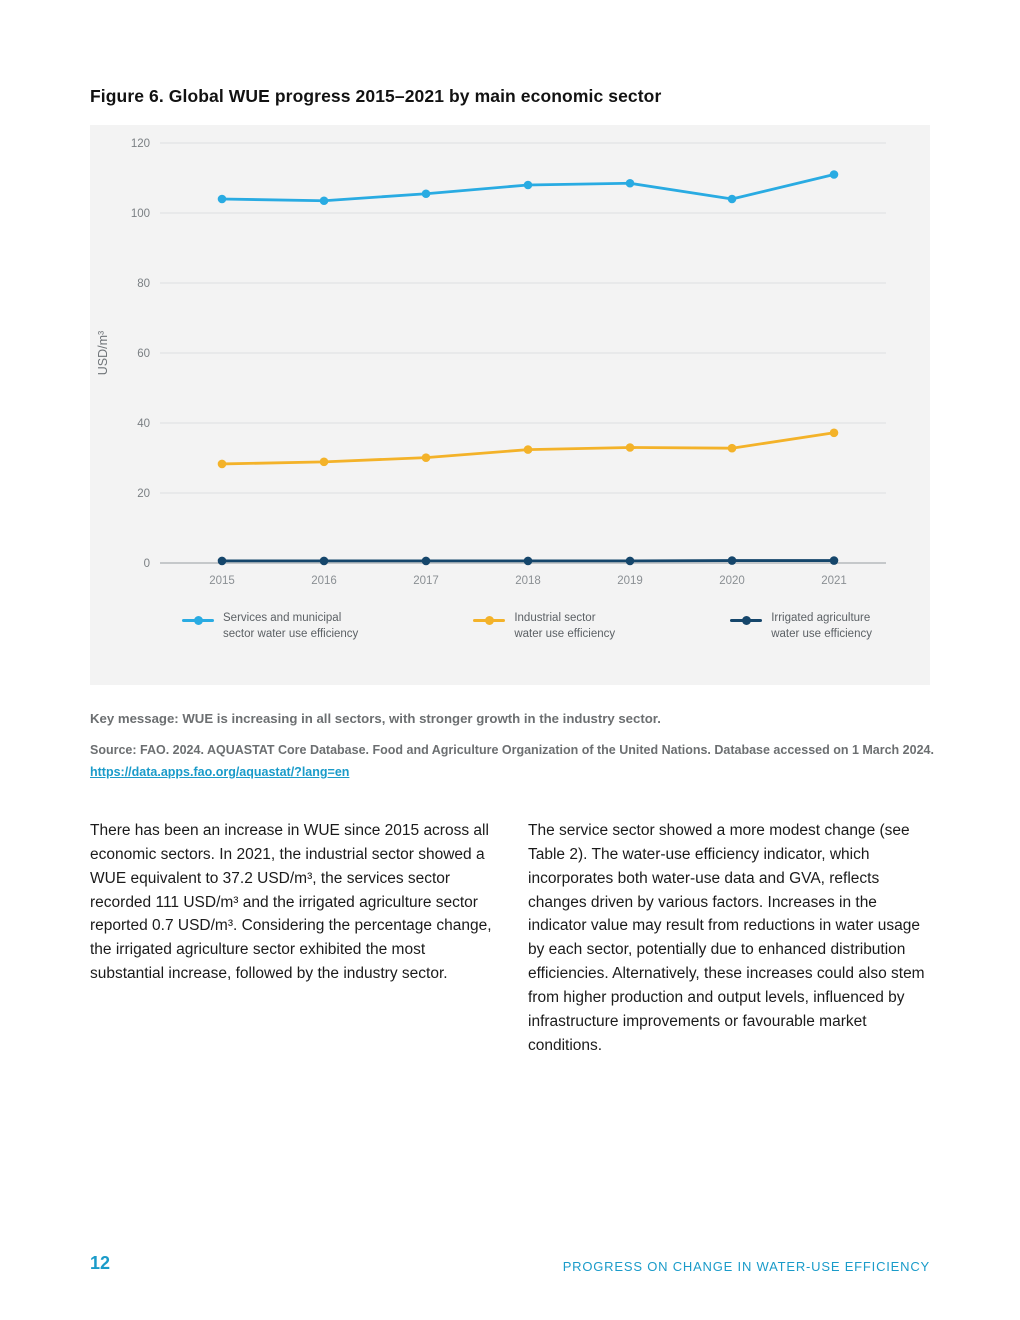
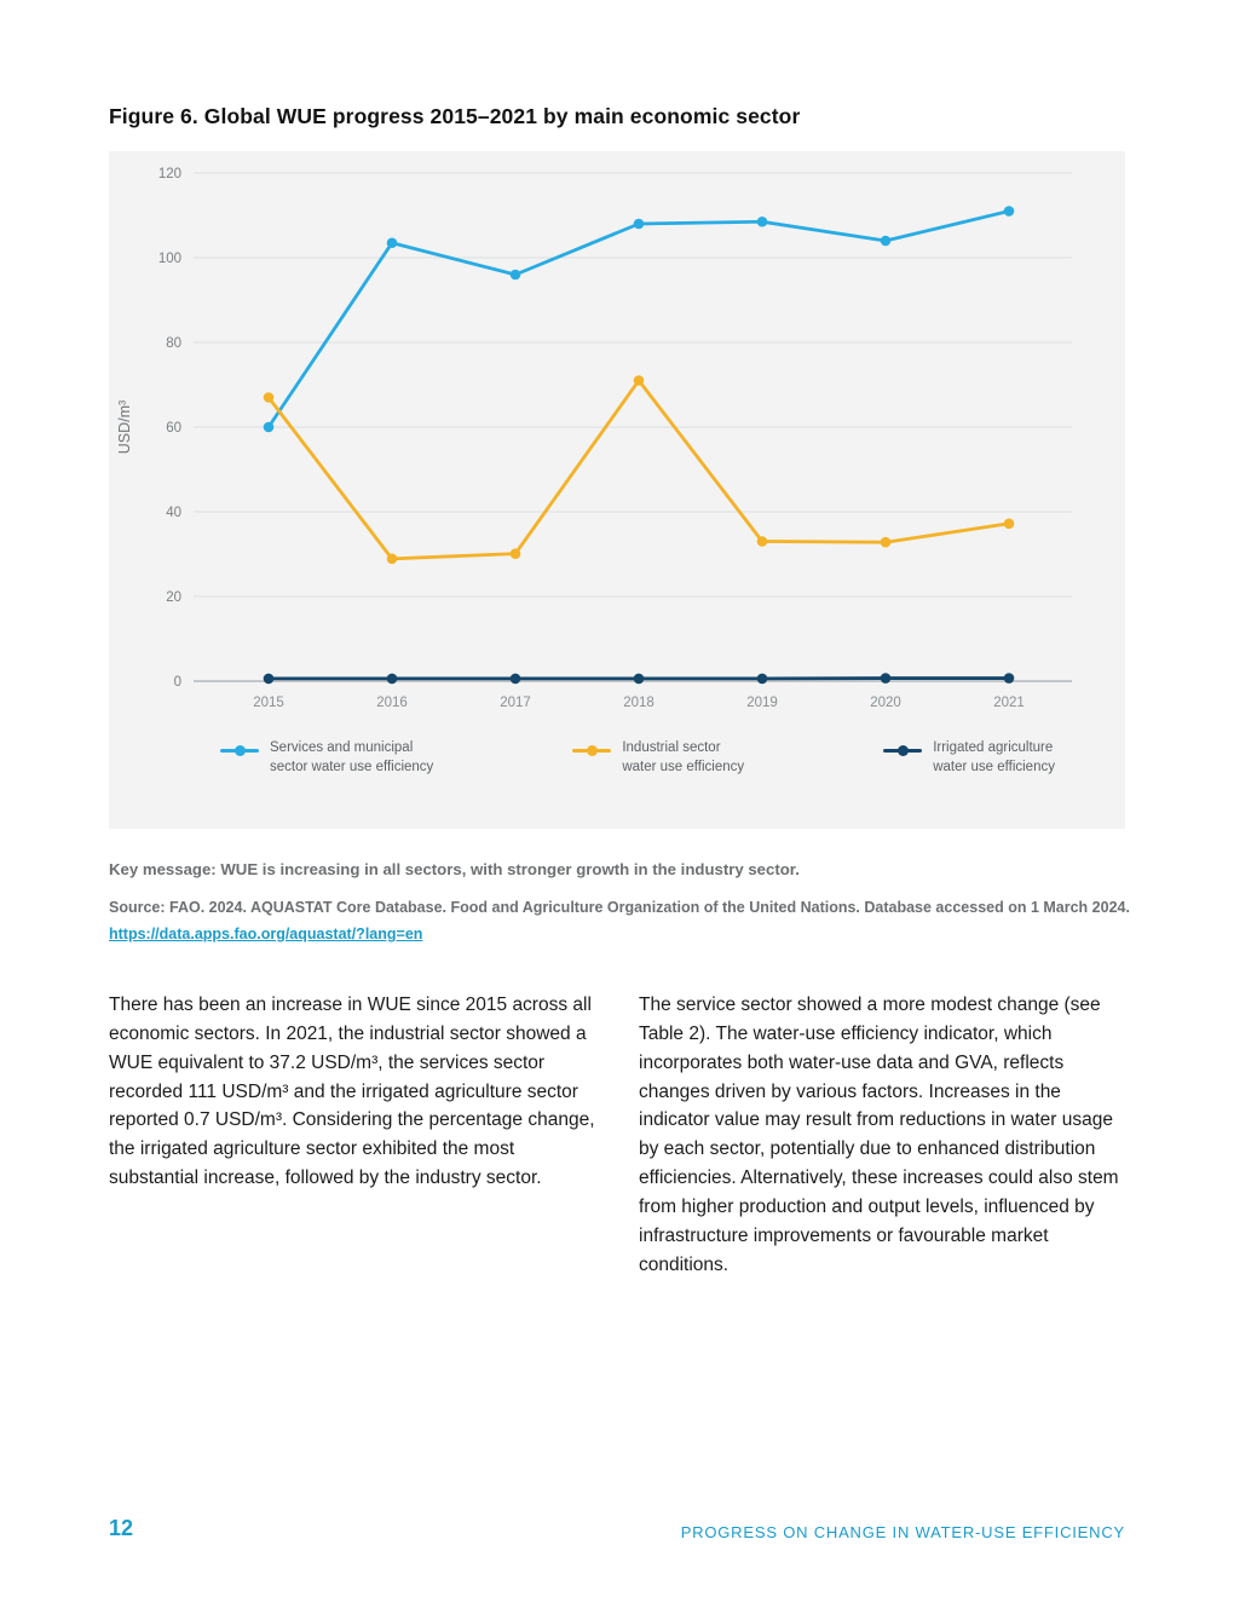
Services and municipal sector water use efficiency/2015: 104 -> 60
Industrial sector water use efficiency/2015: 28 -> 67
Services and municipal sector water use efficiency/2017: 106 -> 96
Industrial sector water use efficiency/2018: 32 -> 71
